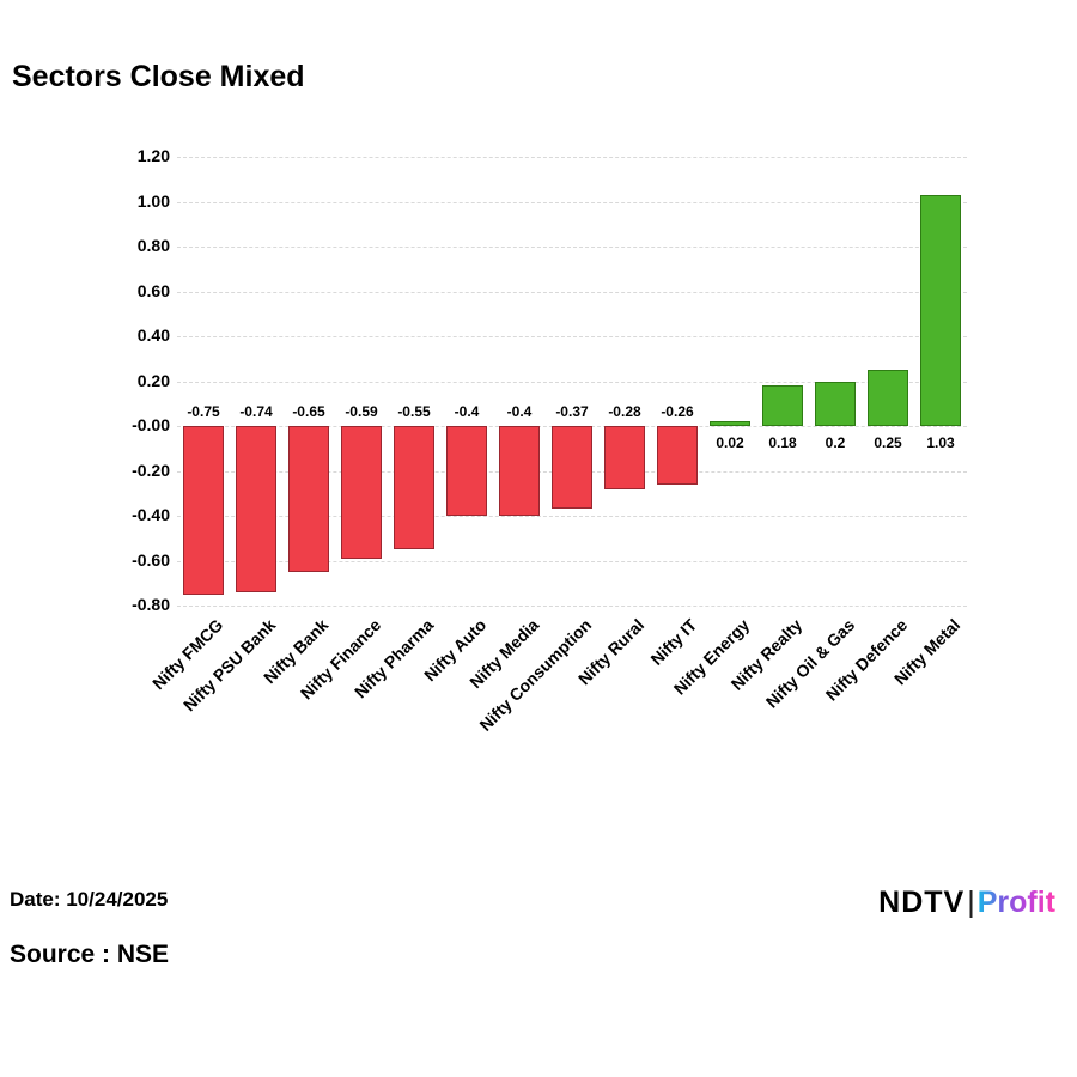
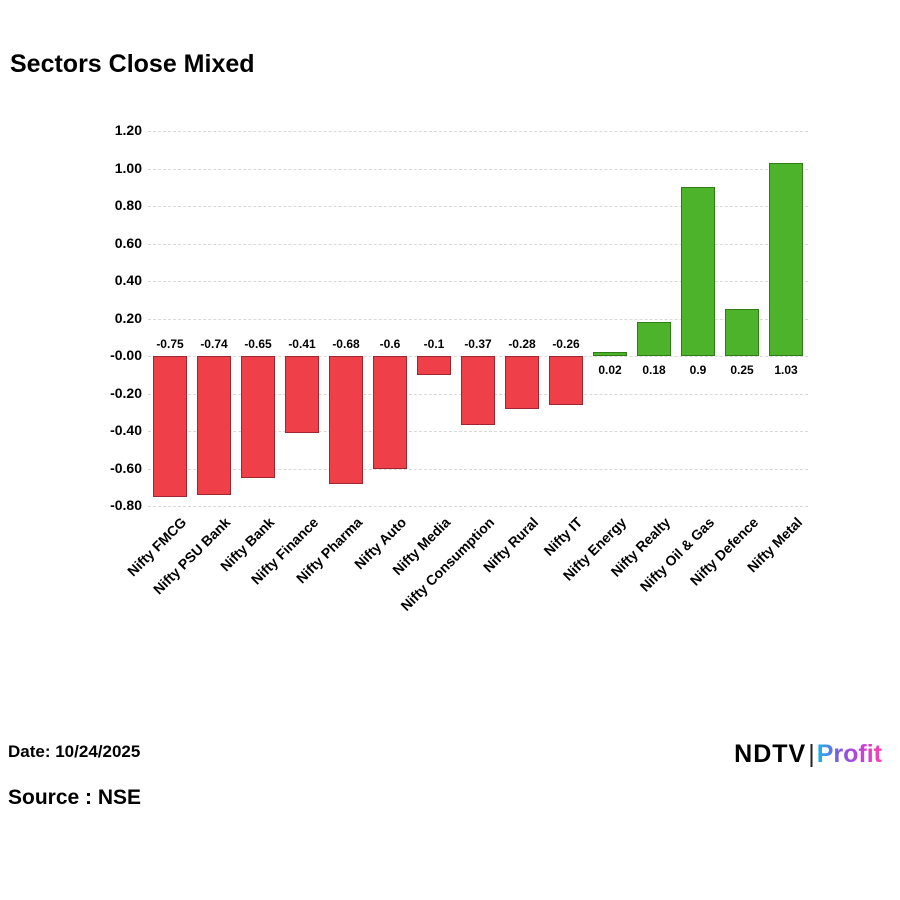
Nifty Finance: -0.59 -> -0.41
Nifty Pharma: -0.55 -> -0.68
Nifty Auto: -0.4 -> -0.6
Nifty Media: -0.4 -> -0.1
Nifty Oil & Gas: 0.2 -> 0.9
